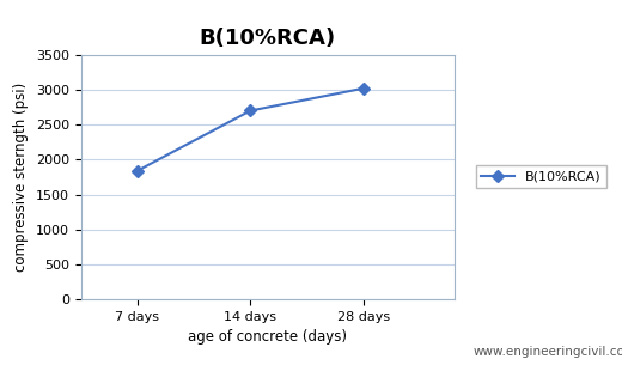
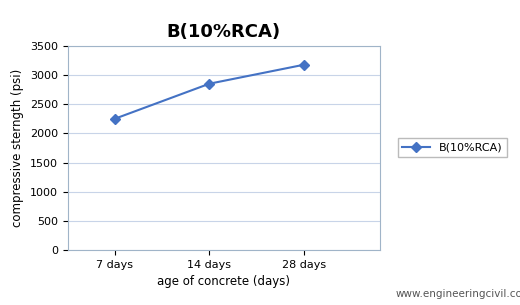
7 days: 1840 -> 2250
14 days: 2700 -> 2850
28 days: 3020 -> 3180
